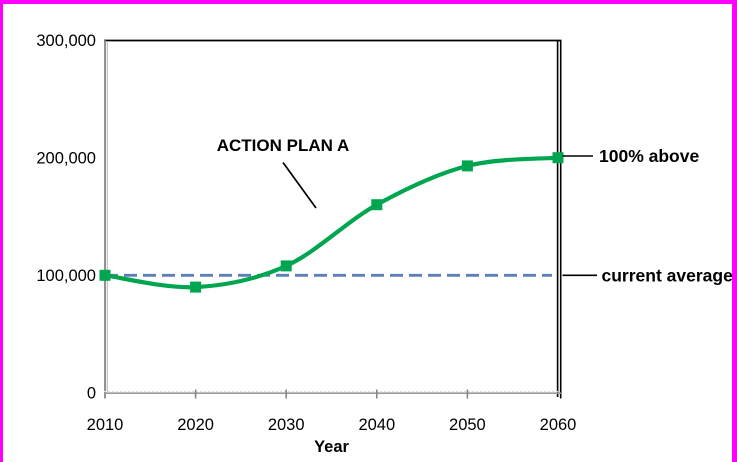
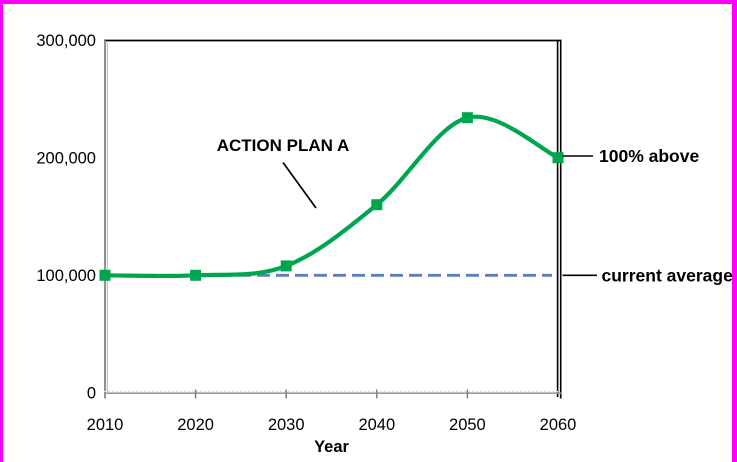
2020: 90000 -> 100000
2050: 193000 -> 234000
